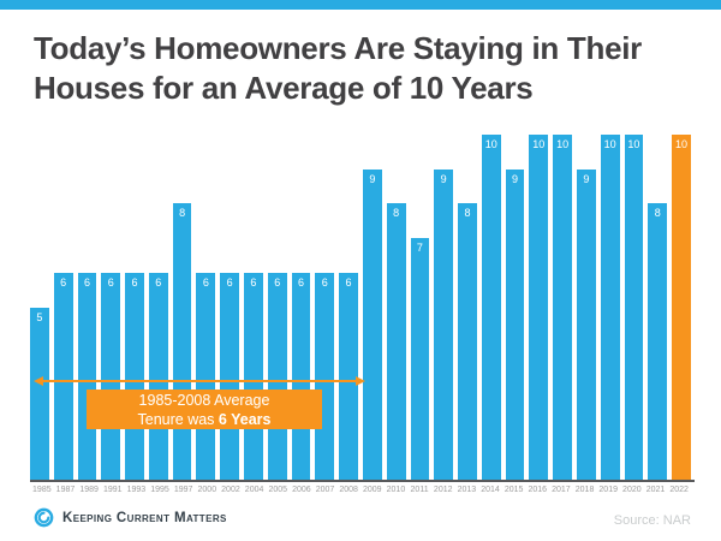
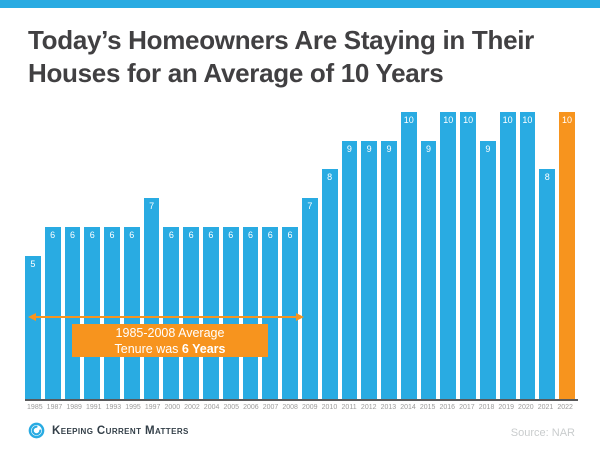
1997: 8 -> 7
2009: 9 -> 7
2011: 7 -> 9
2013: 8 -> 9
